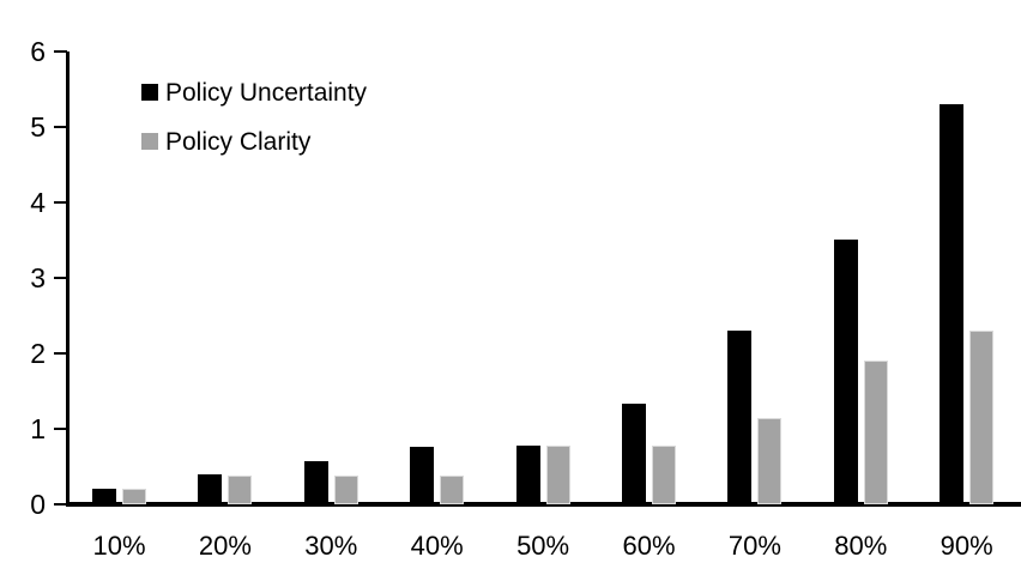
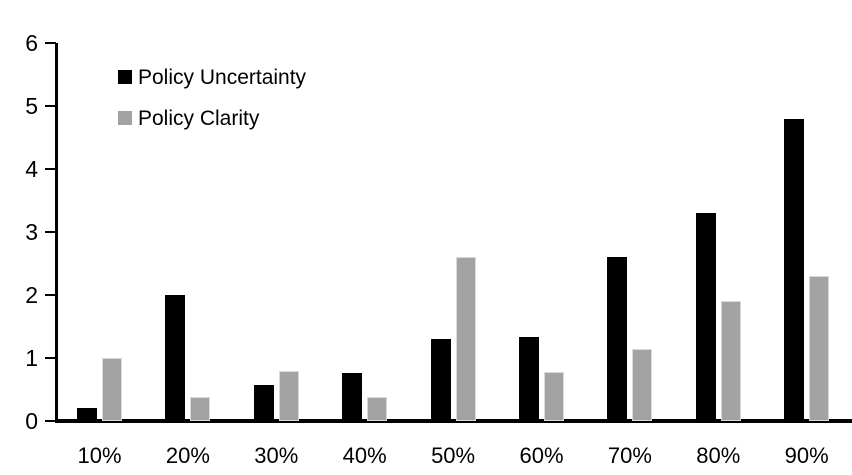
Policy Clarity/10%: 0.2 -> 1.0
Policy Uncertainty/20%: 0.4 -> 2.0
Policy Clarity/30%: 0.4 -> 0.8
Policy Uncertainty/50%: 0.8 -> 1.3
Policy Clarity/50%: 0.8 -> 2.6
Policy Uncertainty/70%: 2.3 -> 2.6
Policy Uncertainty/80%: 3.5 -> 3.3
Policy Uncertainty/90%: 5.3 -> 4.8
